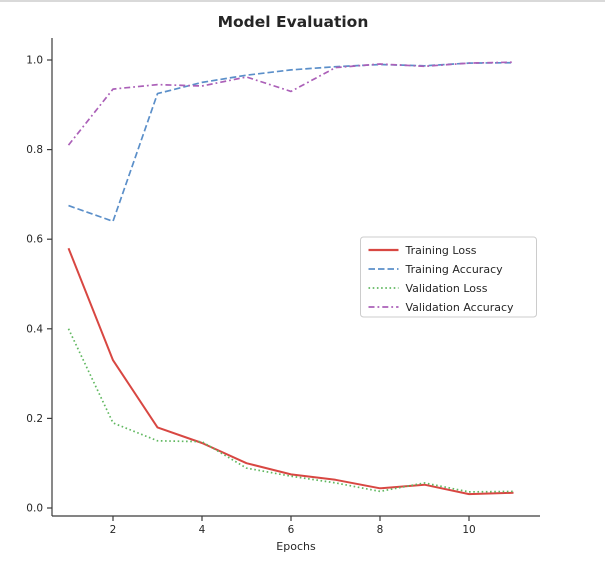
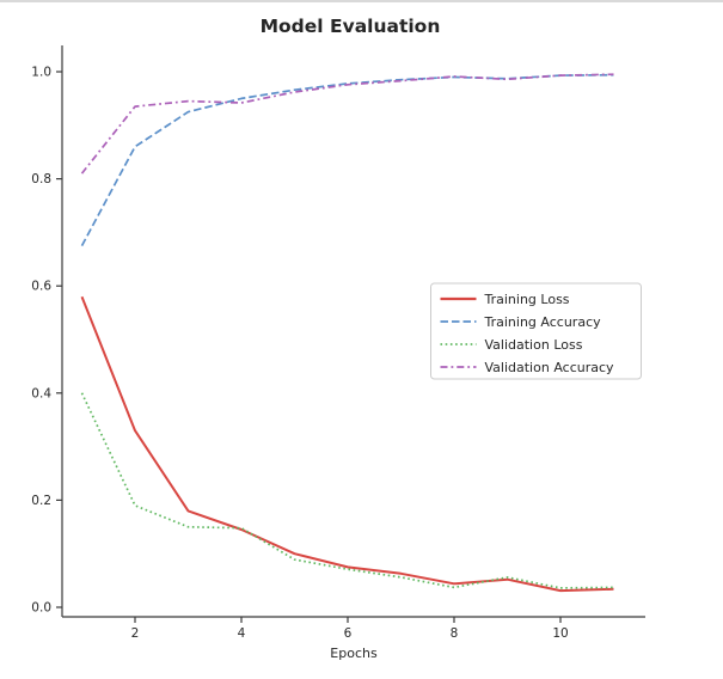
Training Accuracy/2: 0.64 -> 0.86
Validation Accuracy/6: 0.93 -> 0.98
